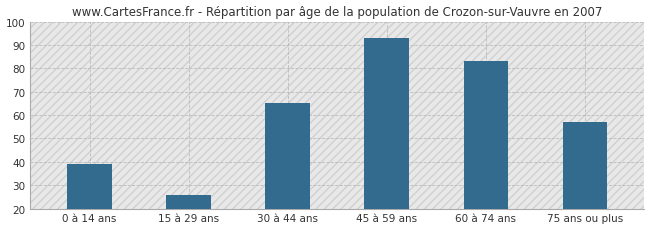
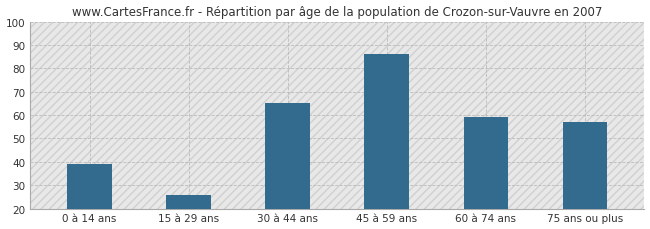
45 à 59 ans: 93 -> 86
60 à 74 ans: 83 -> 59
